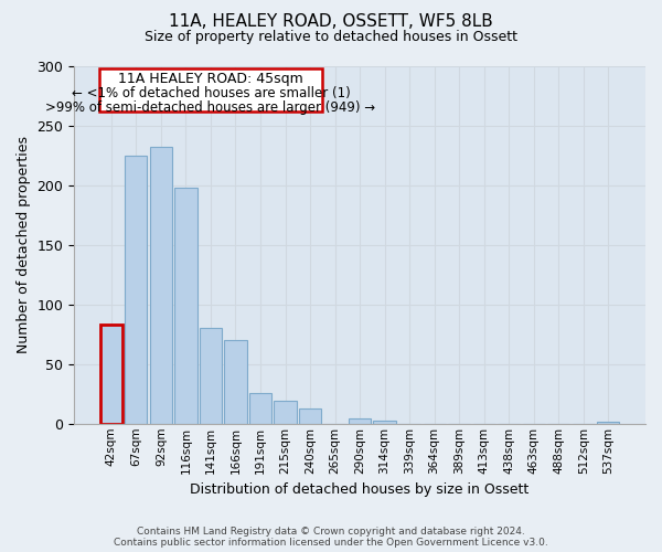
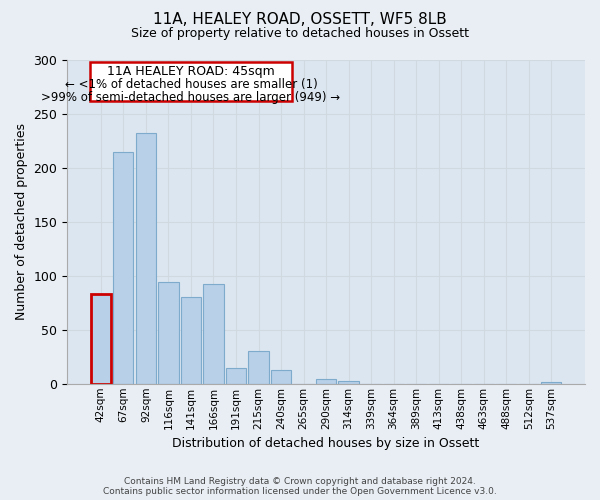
67sqm: 225 -> 215
116sqm: 198 -> 94
166sqm: 70 -> 92
191sqm: 26 -> 15
215sqm: 19 -> 30
